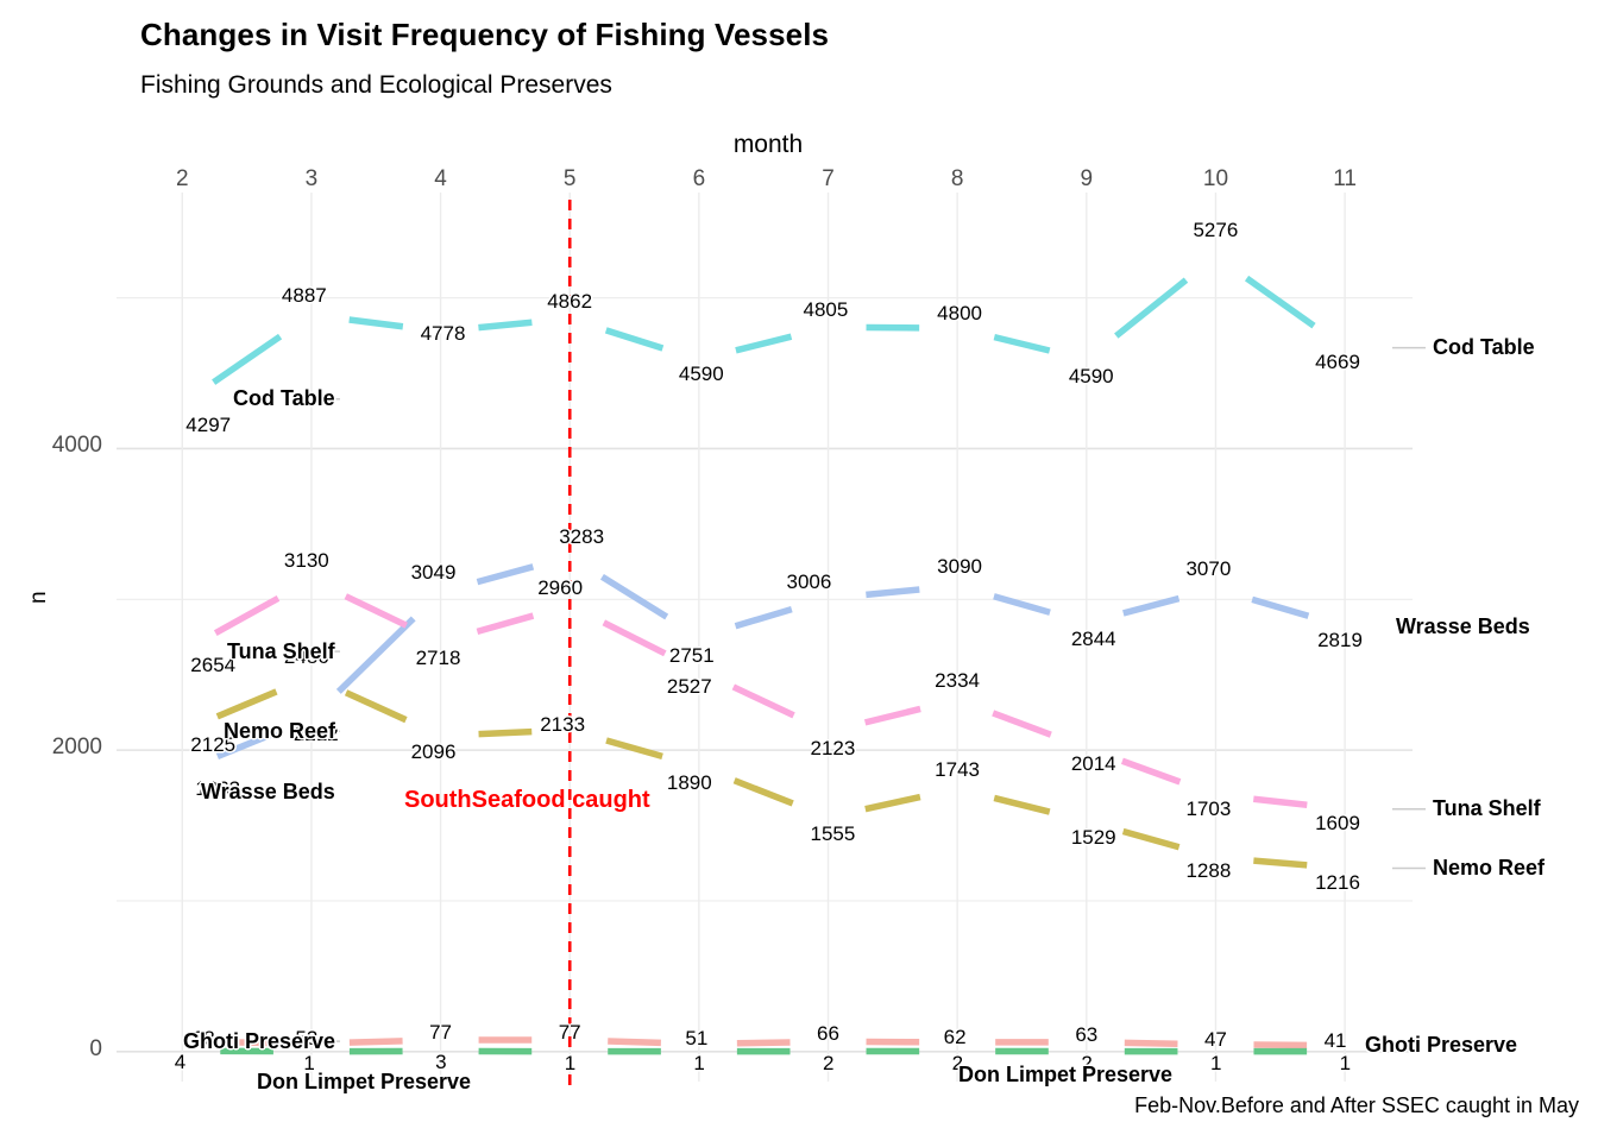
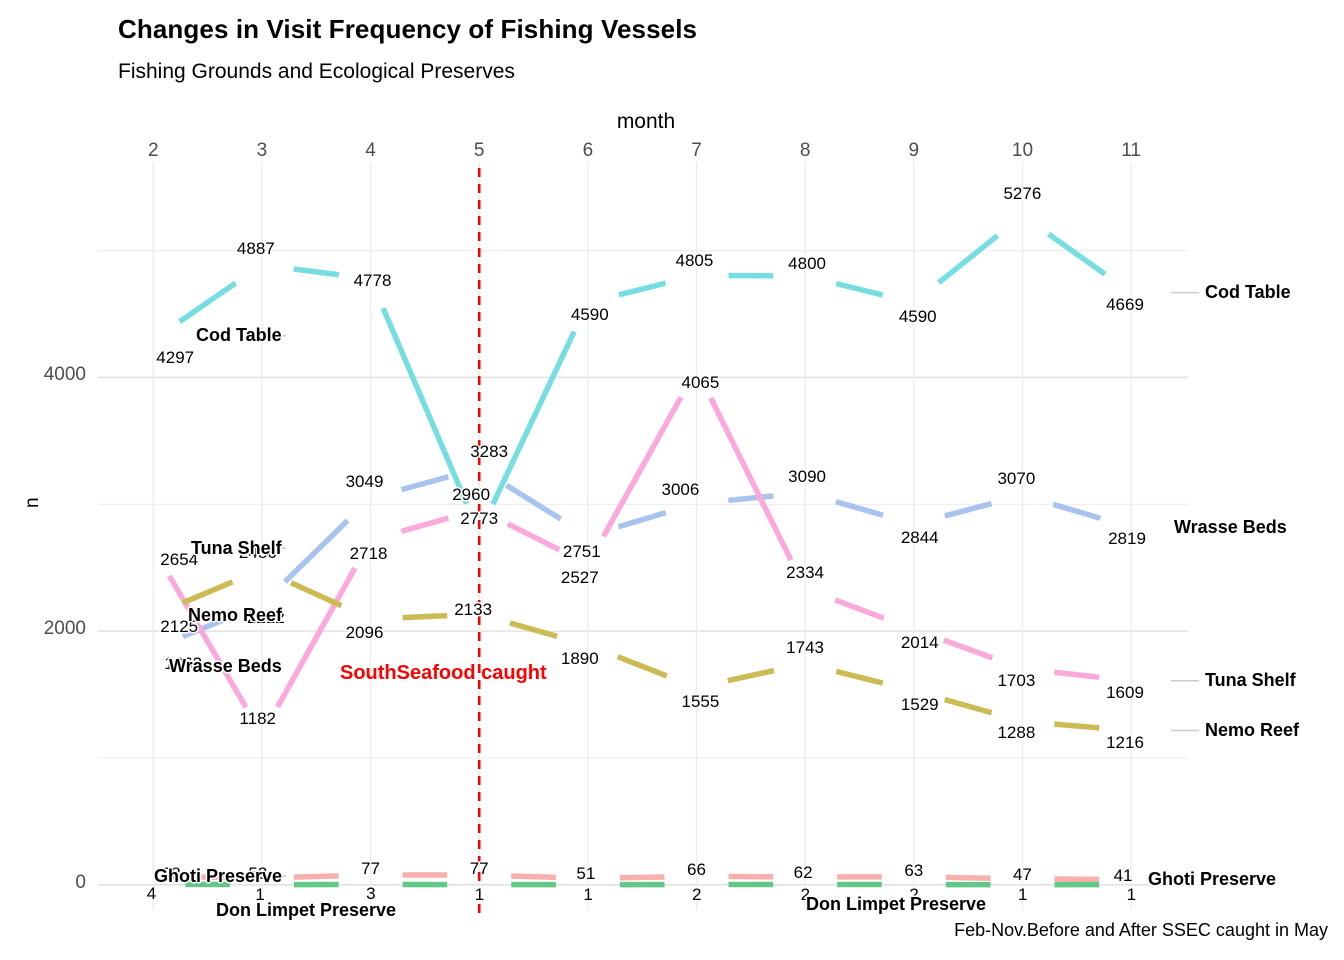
Tuna Shelf/3: 3130 -> 1182
Cod Table/5: 4862 -> 2773
Tuna Shelf/7: 2123 -> 4065
